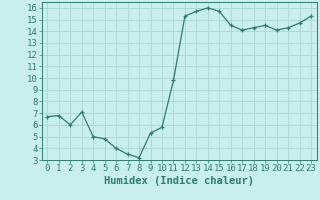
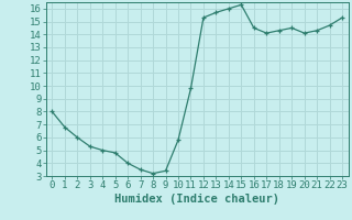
0: 6.7 -> 8.0
3: 7.1 -> 5.3
9: 5.3 -> 3.4
15: 15.7 -> 16.3
